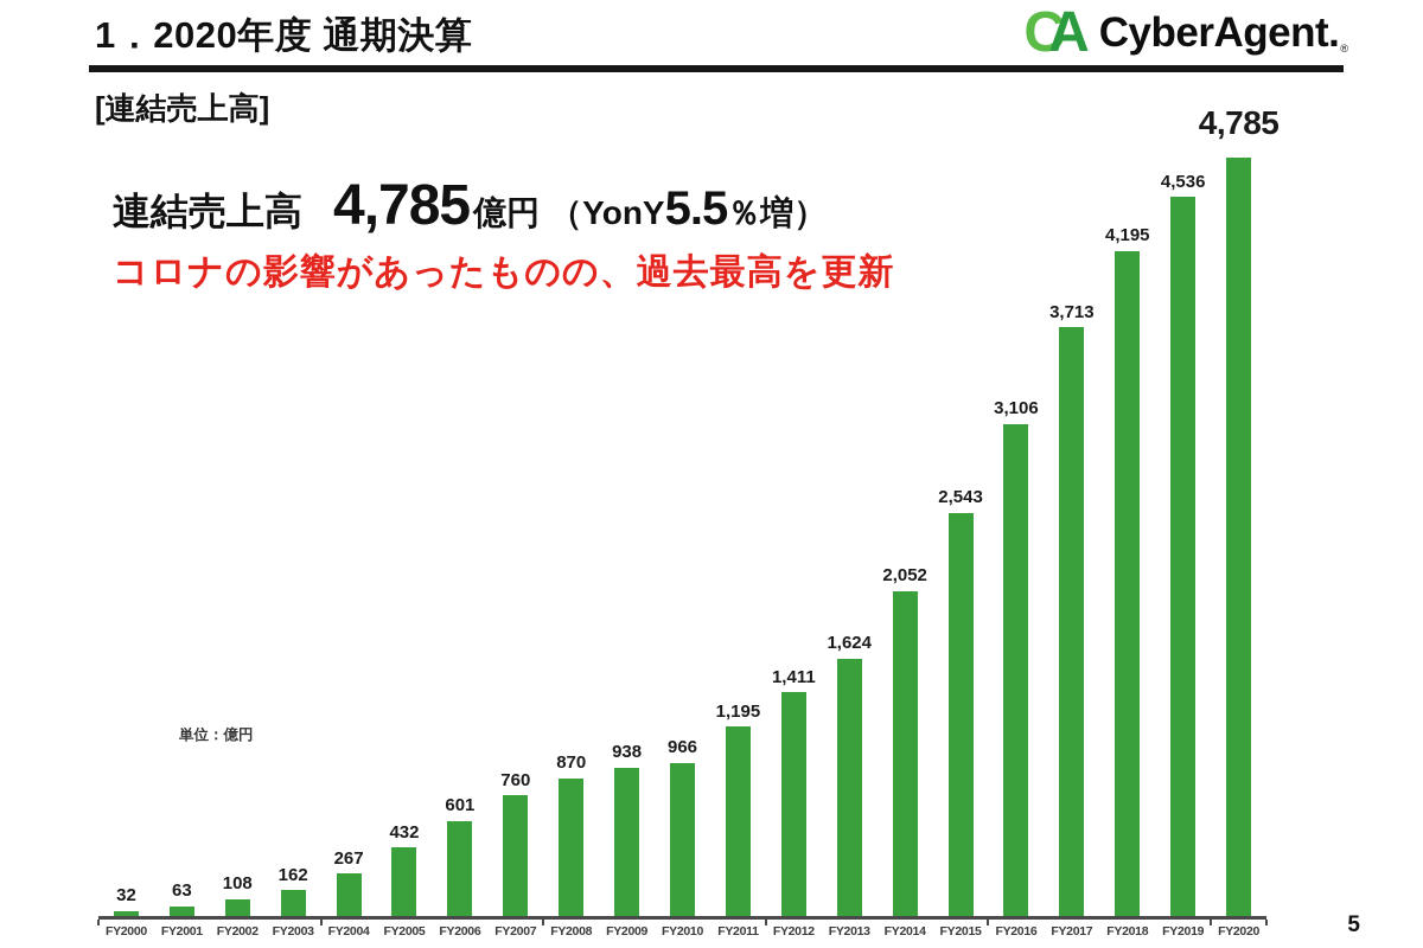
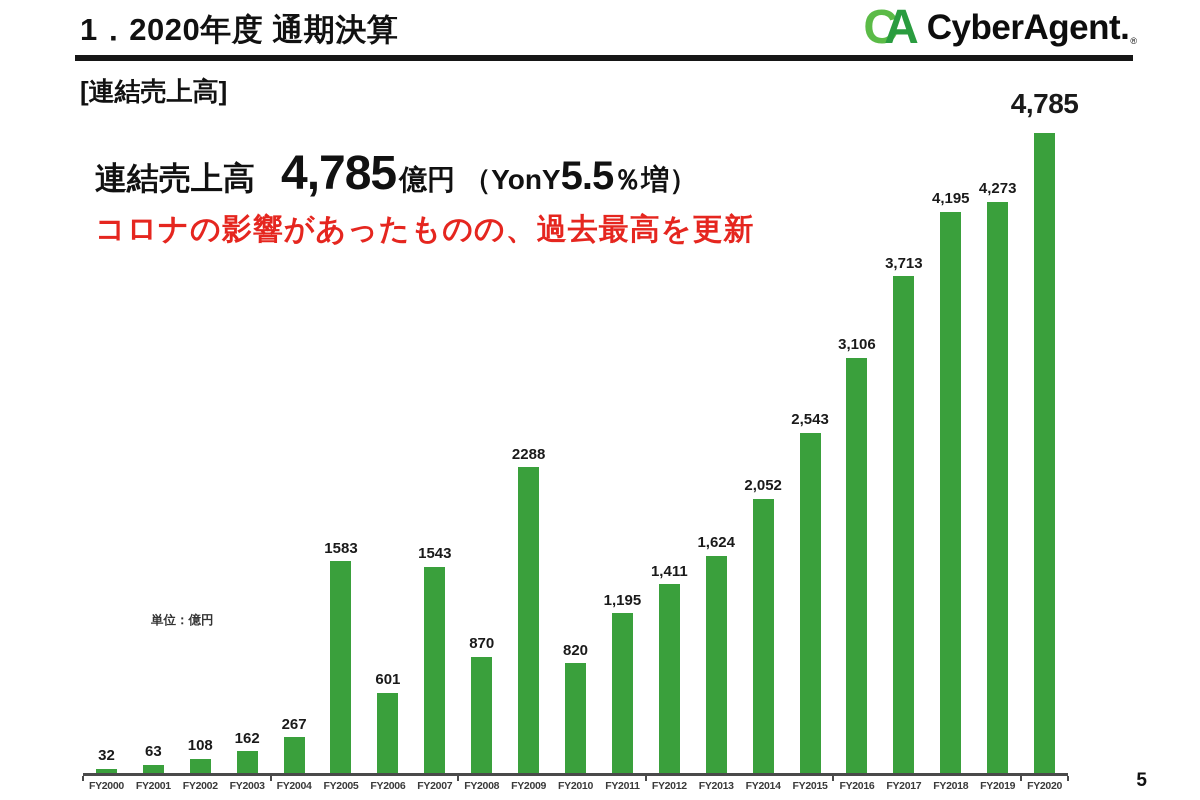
FY2005: 432 -> 1583
FY2007: 760 -> 1543
FY2009: 938 -> 2288
FY2010: 966 -> 820
FY2019: 4,536 -> 4,273
